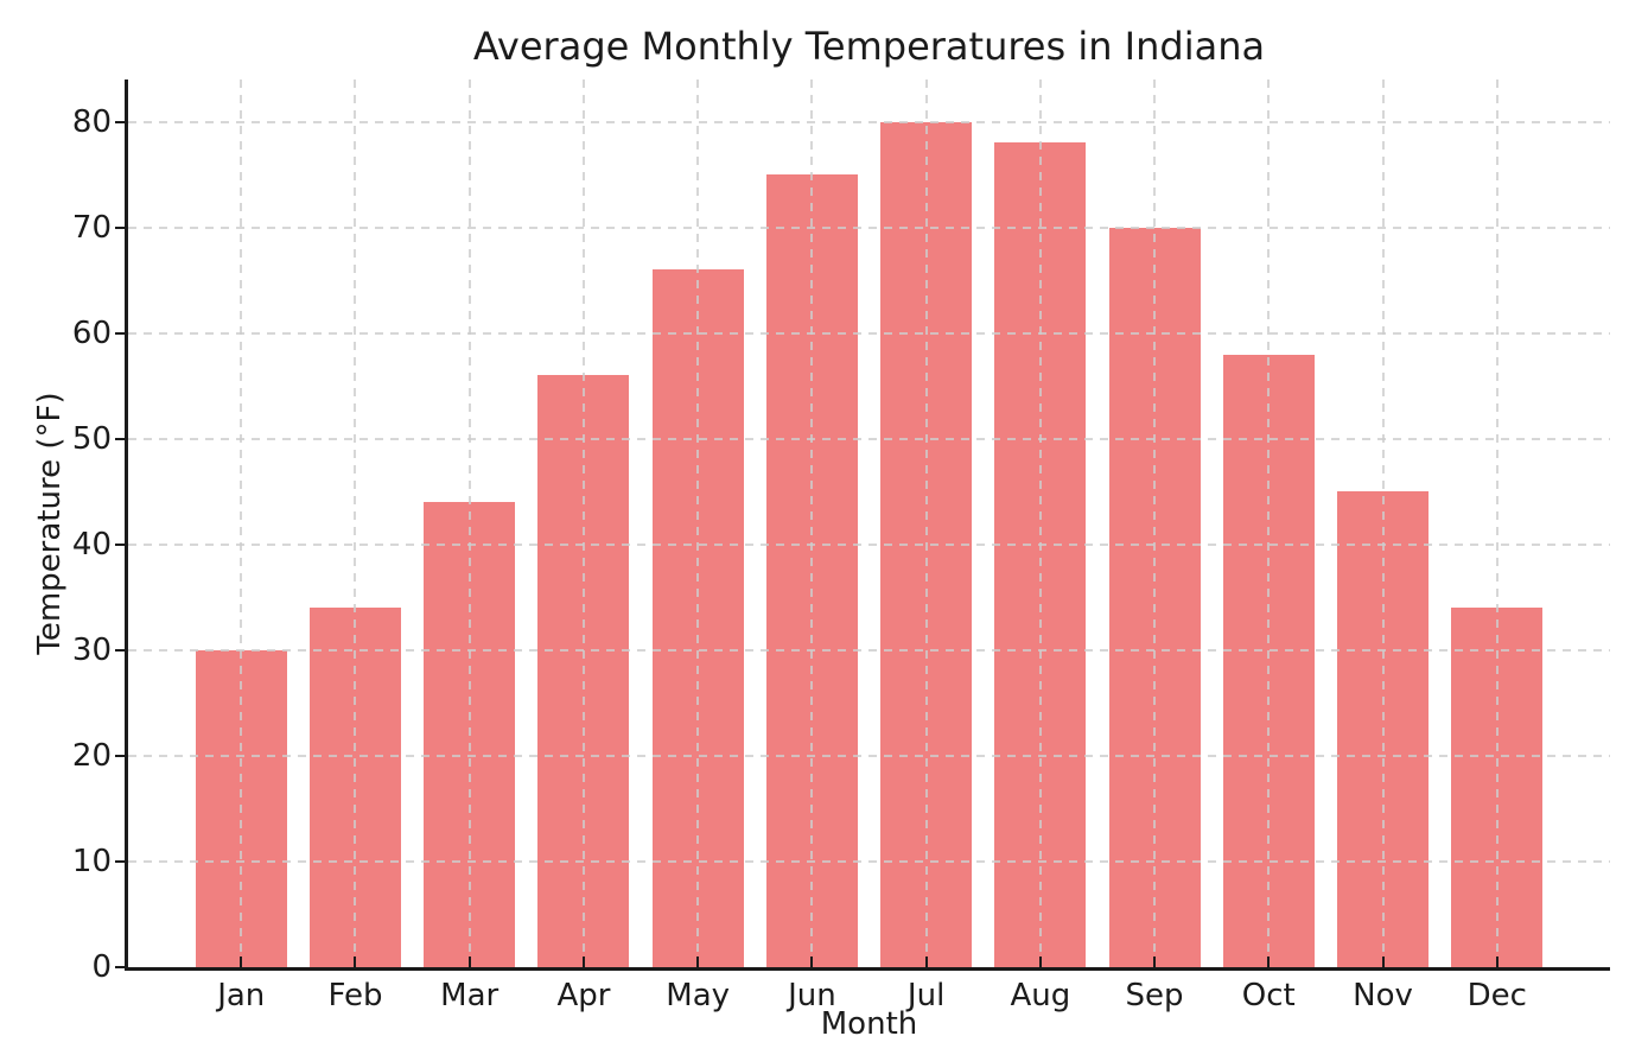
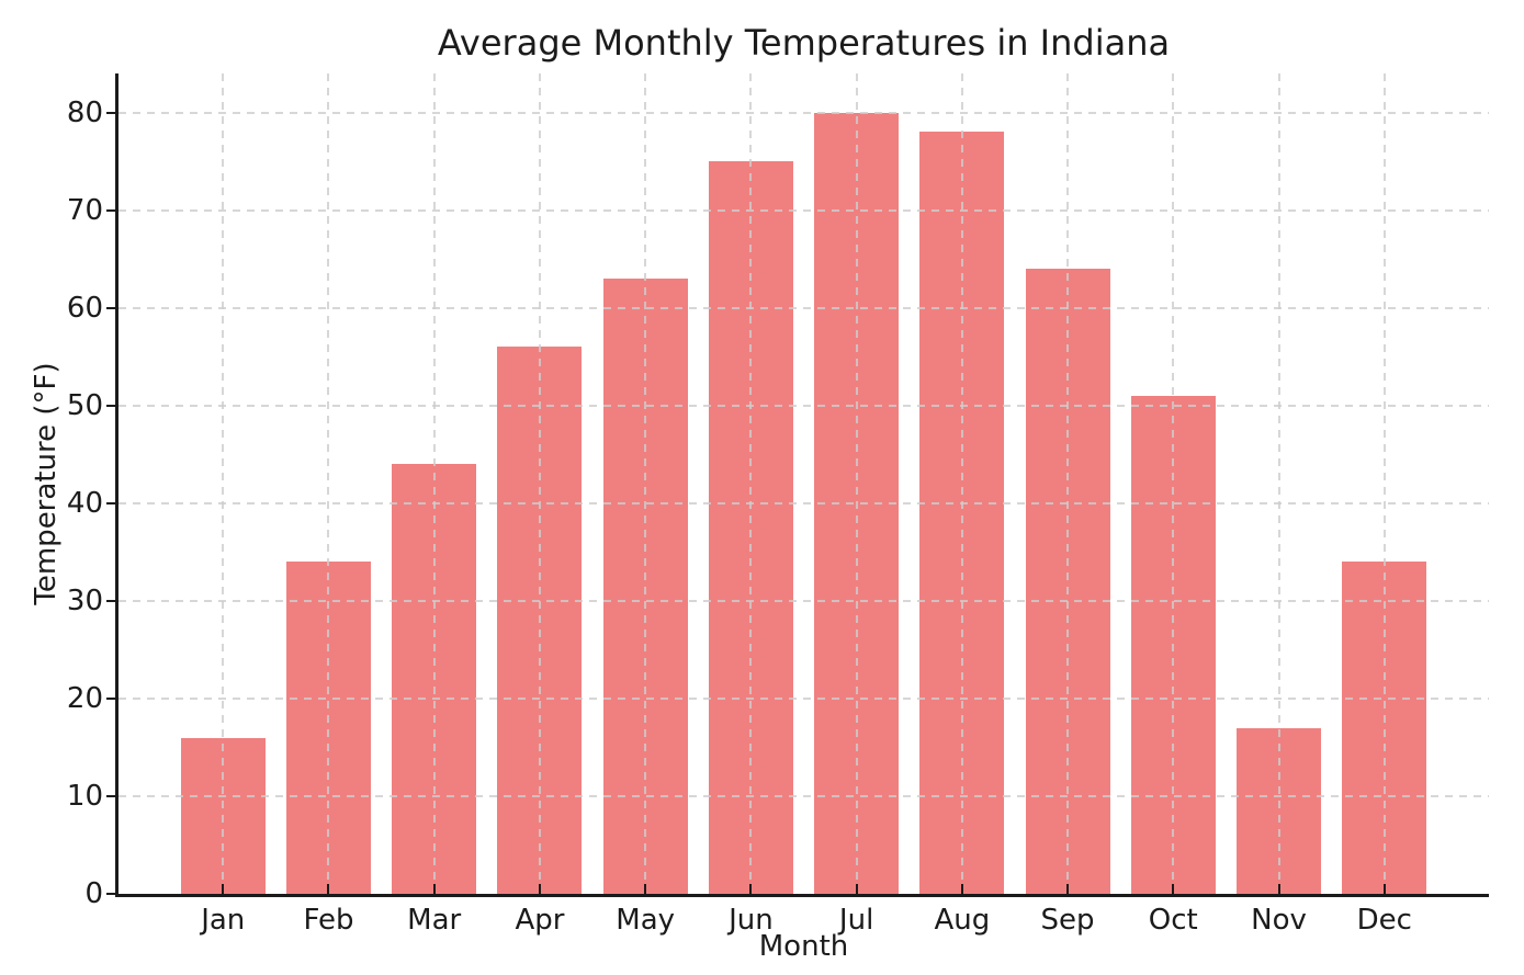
Jan: 30 -> 16
May: 66 -> 63
Sep: 70 -> 64
Oct: 58 -> 51
Nov: 45 -> 17
